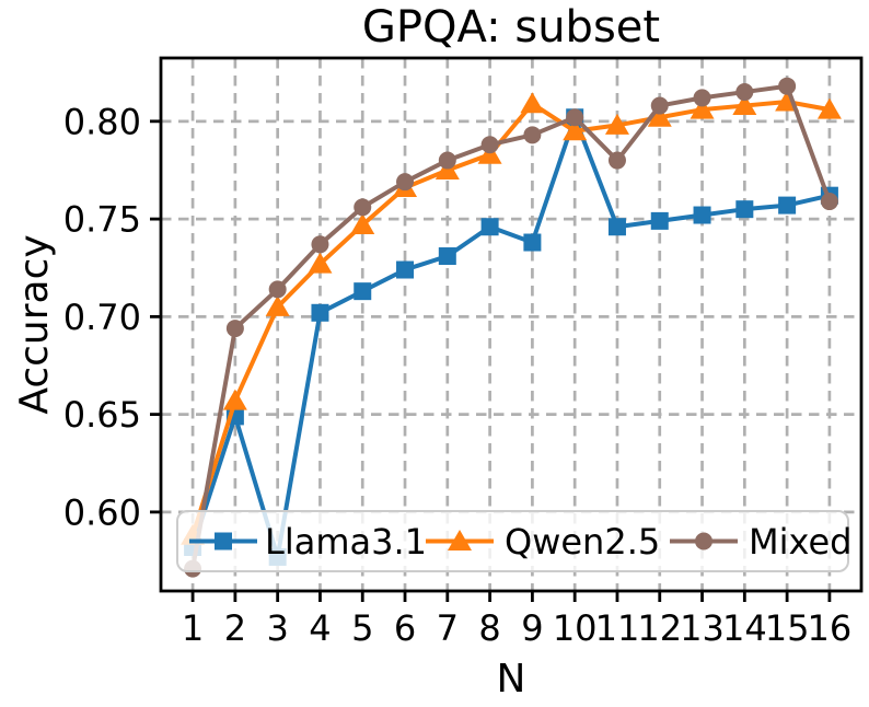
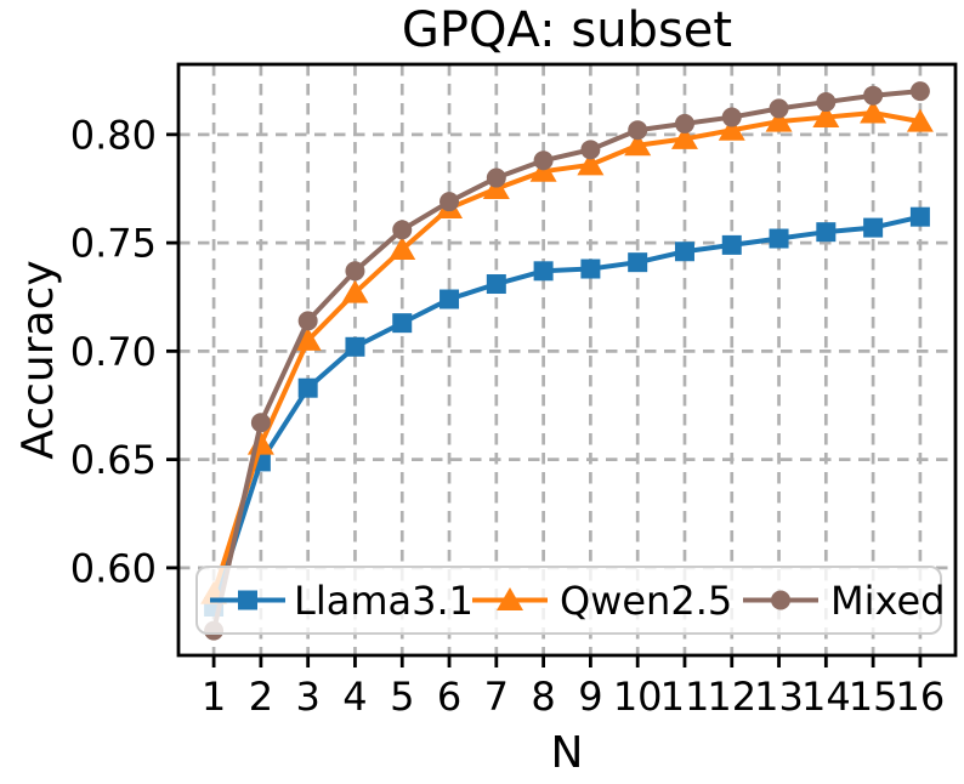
Mixed/2: 0.694 -> 0.667
Llama3.1/3: 0.577 -> 0.683
Llama3.1/8: 0.746 -> 0.737
Qwen2.5/9: 0.809 -> 0.786
Llama3.1/10: 0.802 -> 0.741
Mixed/11: 0.780 -> 0.805
Mixed/16: 0.759 -> 0.820
